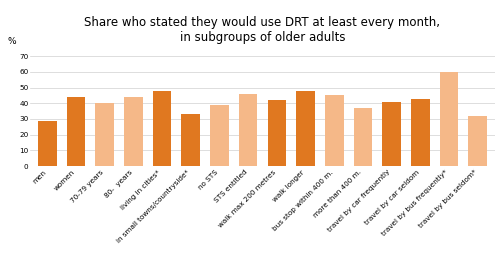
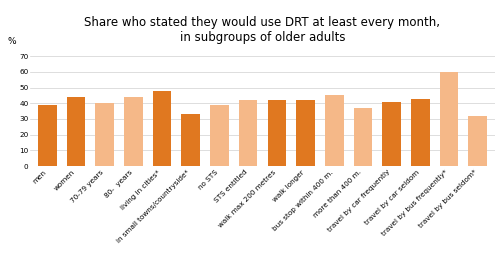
men: 29 -> 39
STS entitled: 46 -> 42
walk longer: 48 -> 42
